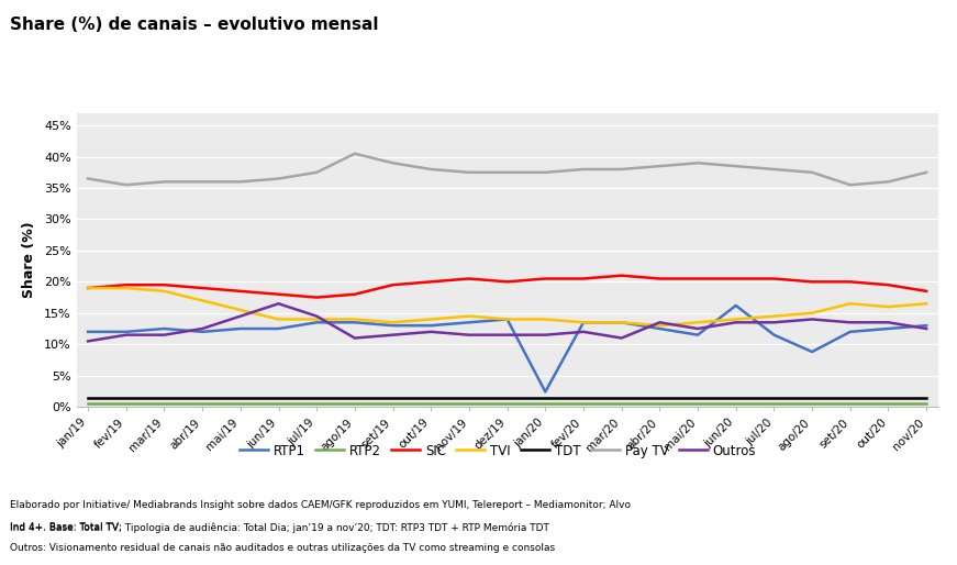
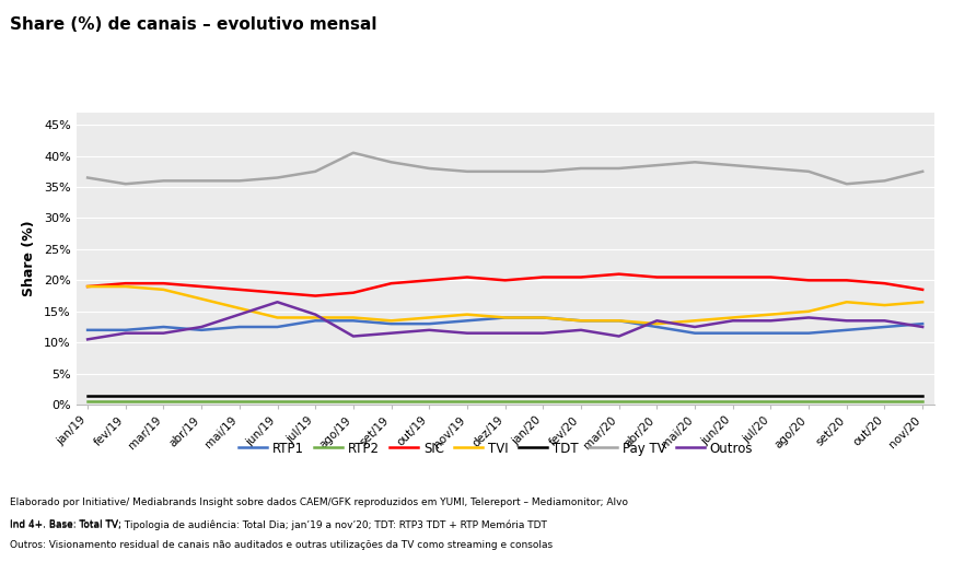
RTP1/jan/20: 2.4% -> 14.0%
RTP1/jun/20: 16.2% -> 11.5%
RTP1/ago/20: 8.8% -> 11.5%
